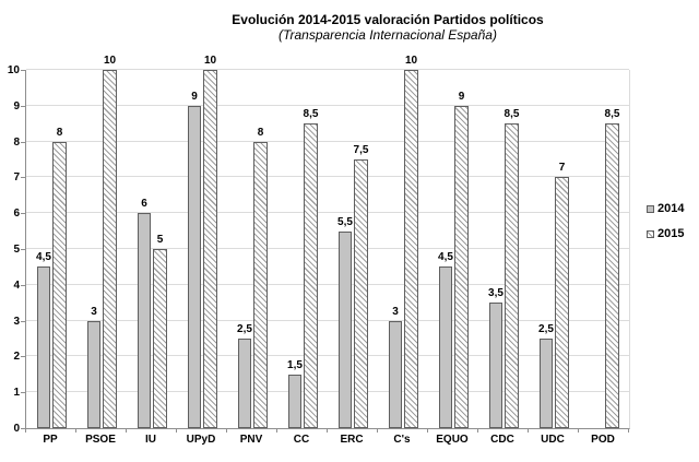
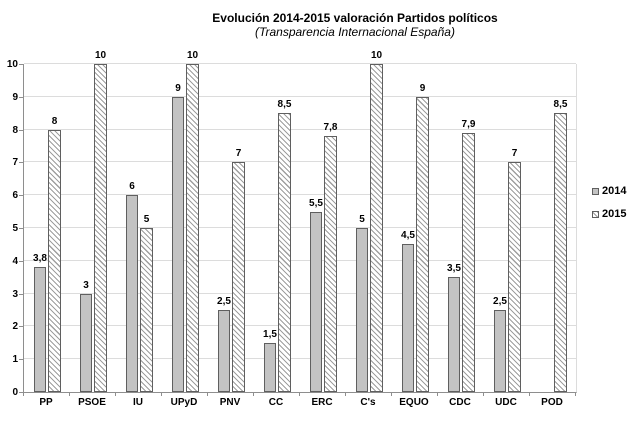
2014/PP: 4,5 -> 3,8
2015/PNV: 8 -> 7
2015/ERC: 7,5 -> 7,8
2014/C's: 3 -> 5
2015/CDC: 8,5 -> 7,9
